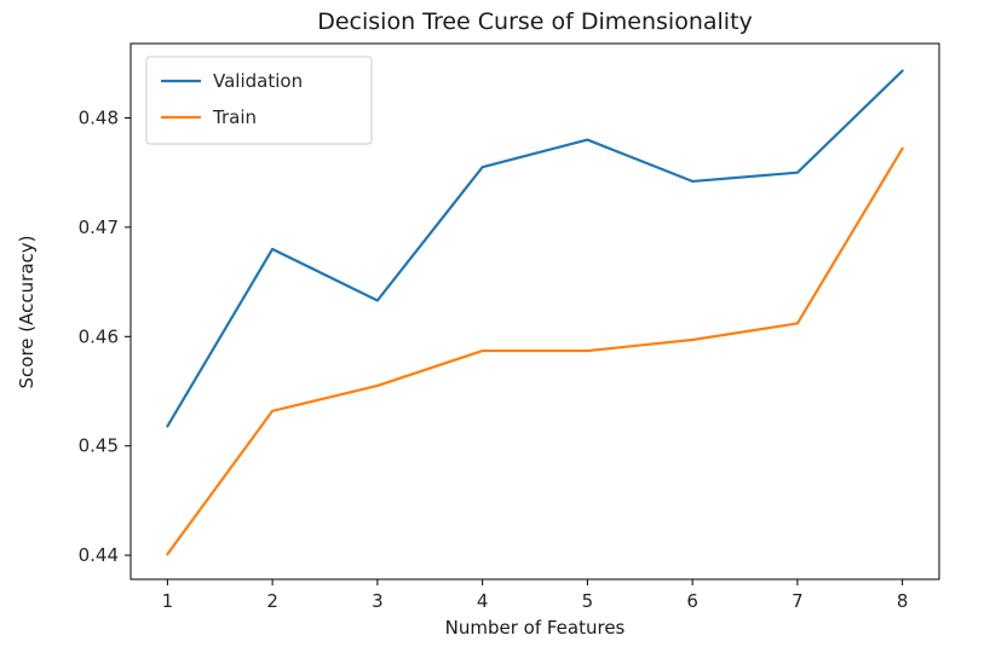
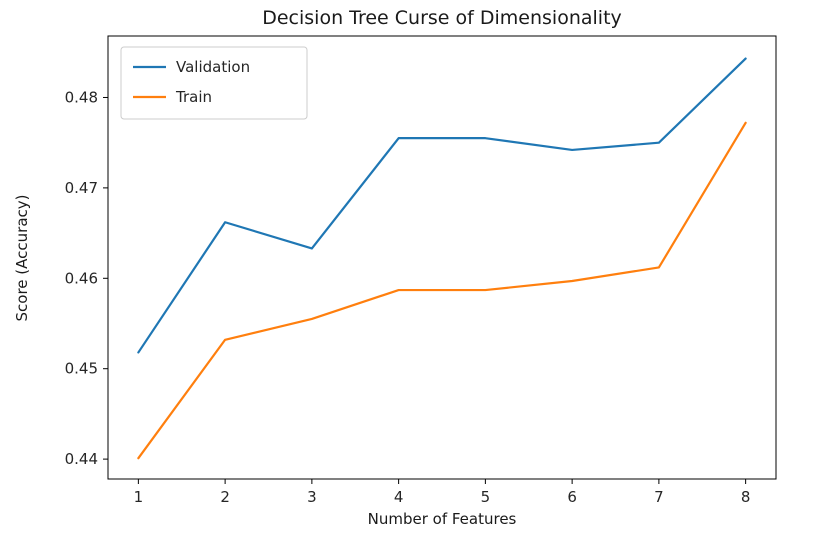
Validation/2: 0.468 -> 0.466
Validation/5: 0.478 -> 0.475
